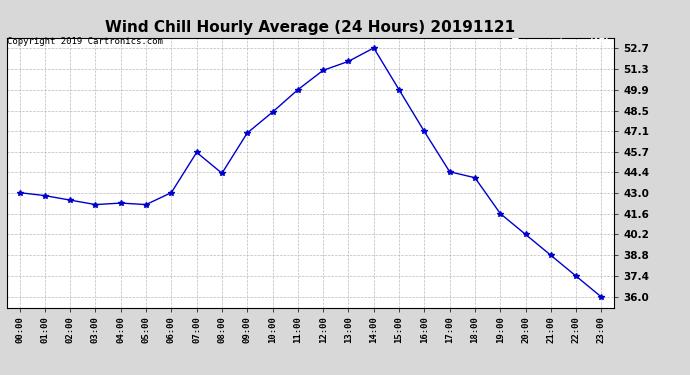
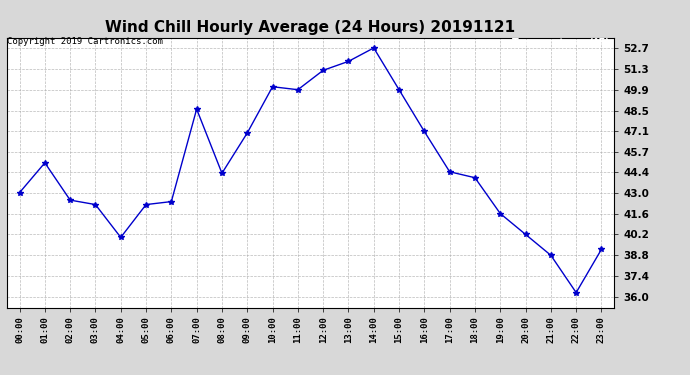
01:00: 42.8 -> 45.0
04:00: 42.3 -> 40.0
06:00: 43.0 -> 42.4
07:00: 45.7 -> 48.6
10:00: 48.4 -> 50.1
22:00: 37.4 -> 36.3
23:00: 36.0 -> 39.2
